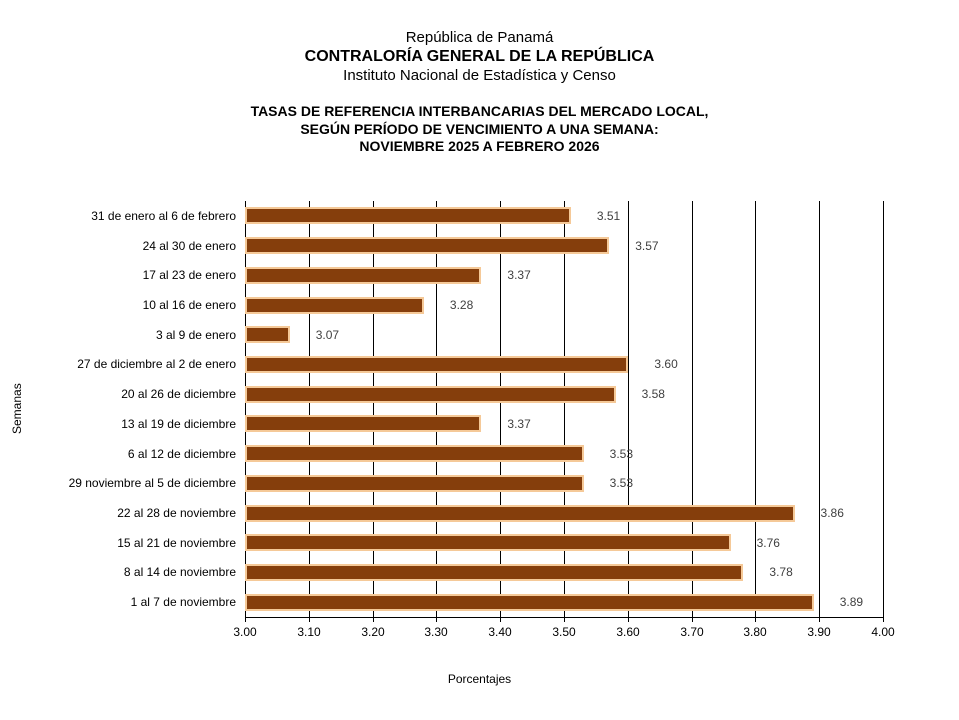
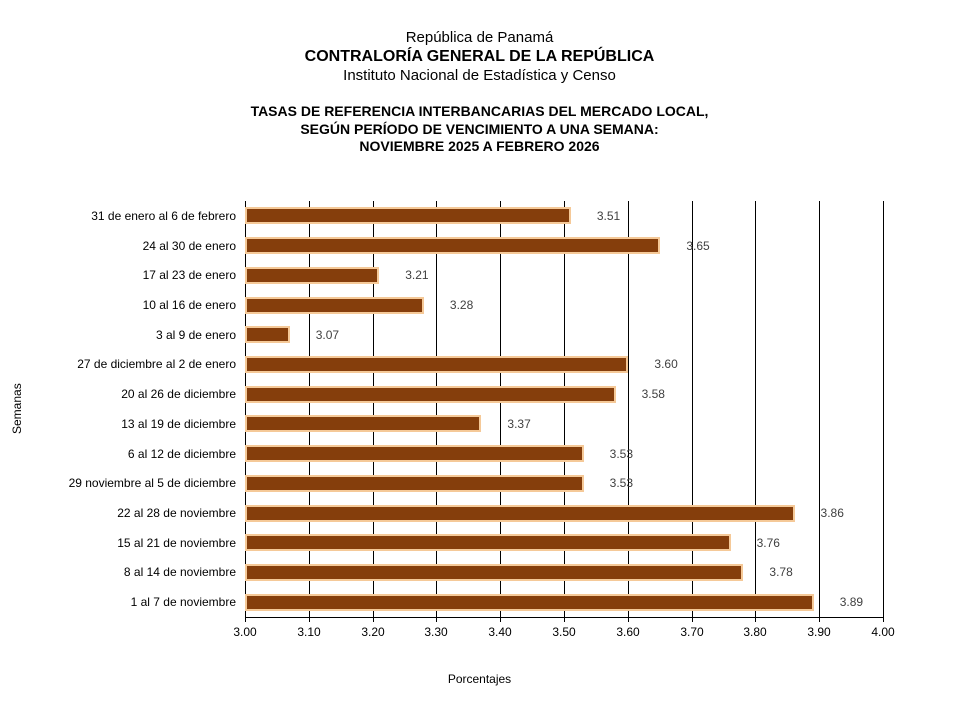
24 al 30 de enero: 3.57 -> 3.65
17 al 23 de enero: 3.37 -> 3.21
